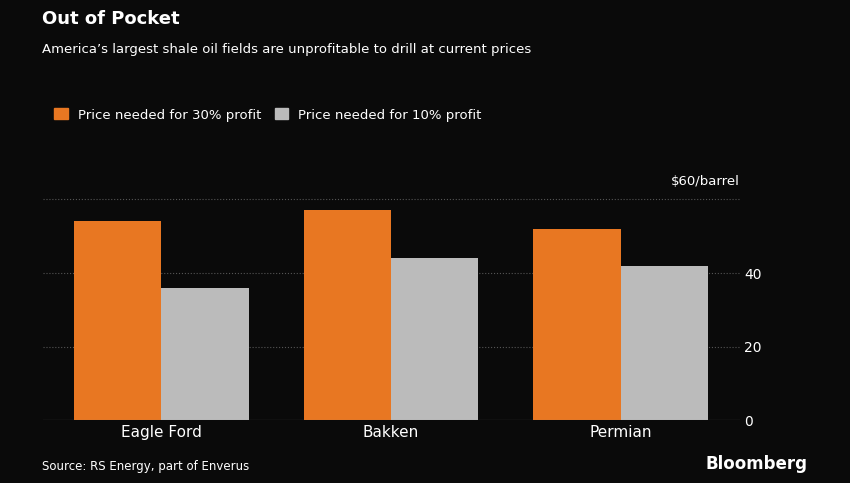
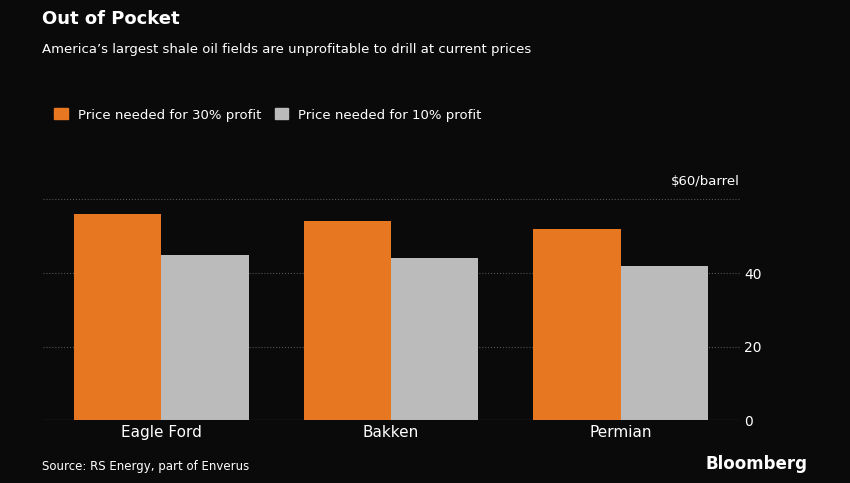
Price needed for 30% profit/Eagle Ford: 54 -> 56
Price needed for 10% profit/Eagle Ford: 36 -> 45
Price needed for 30% profit/Bakken: 57 -> 54
